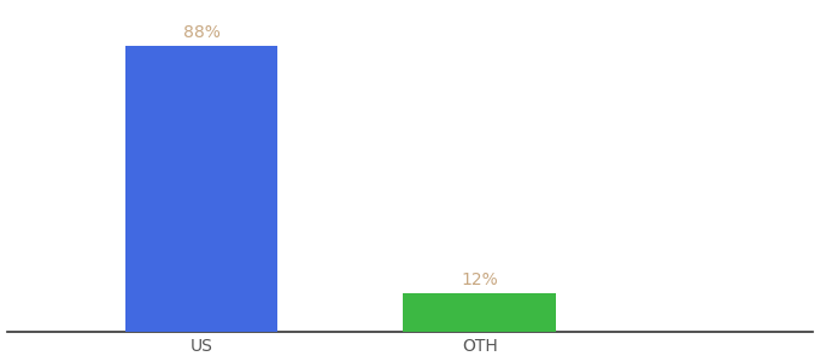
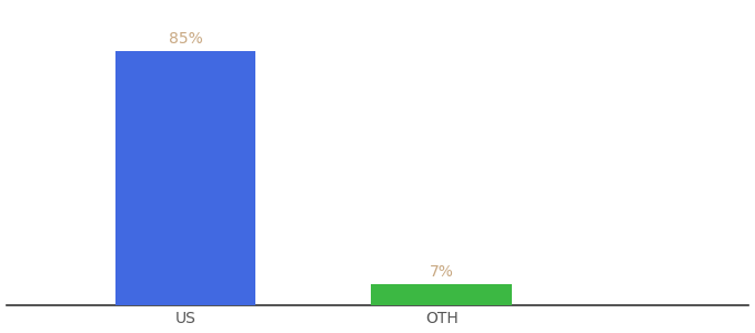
US: 88% -> 85%
OTH: 12% -> 7%
